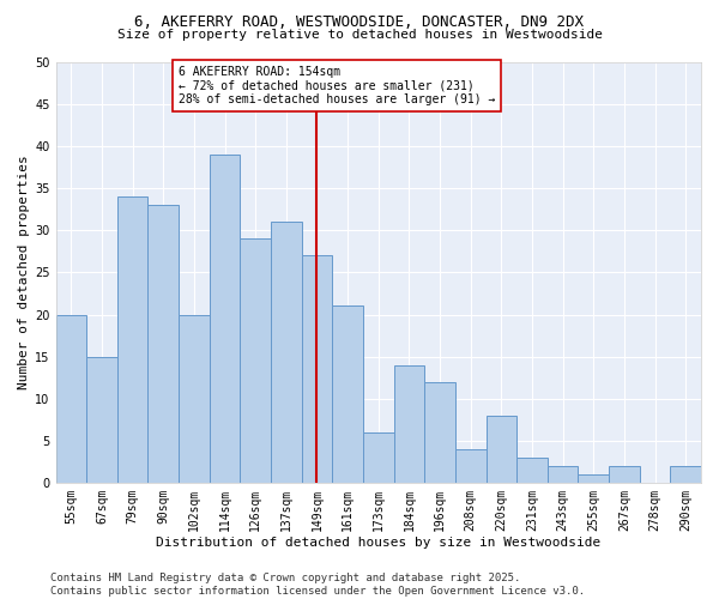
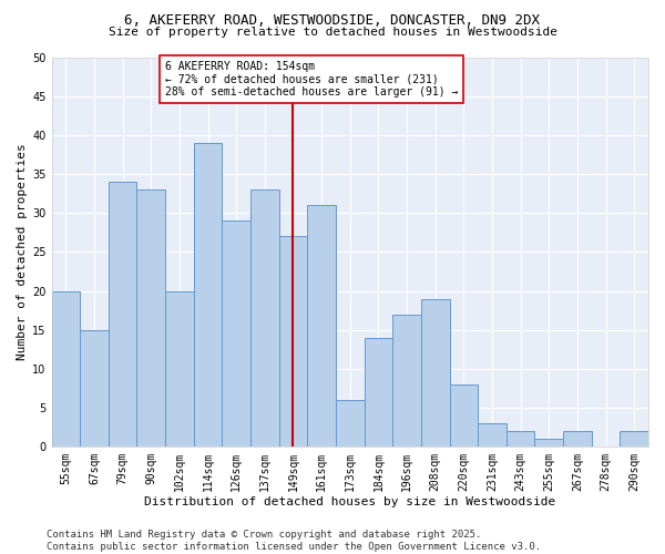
137sqm: 31 -> 33
161sqm: 21 -> 31
196sqm: 12 -> 17
208sqm: 4 -> 19
